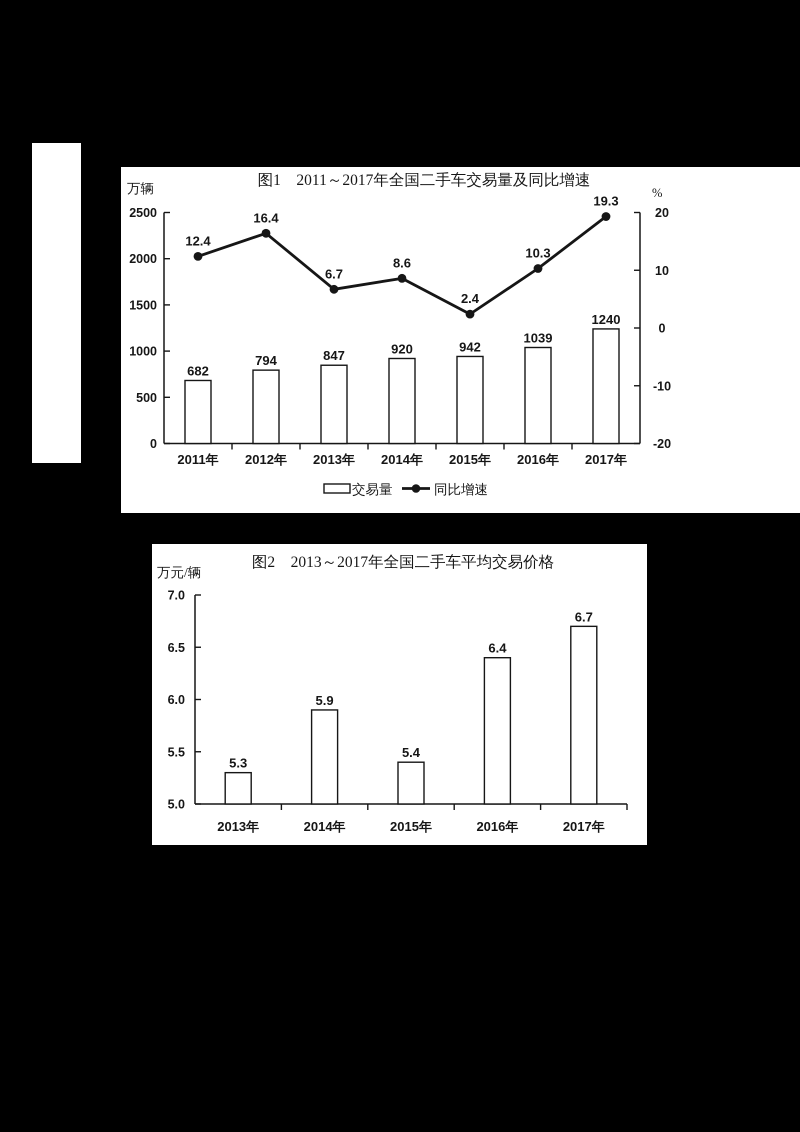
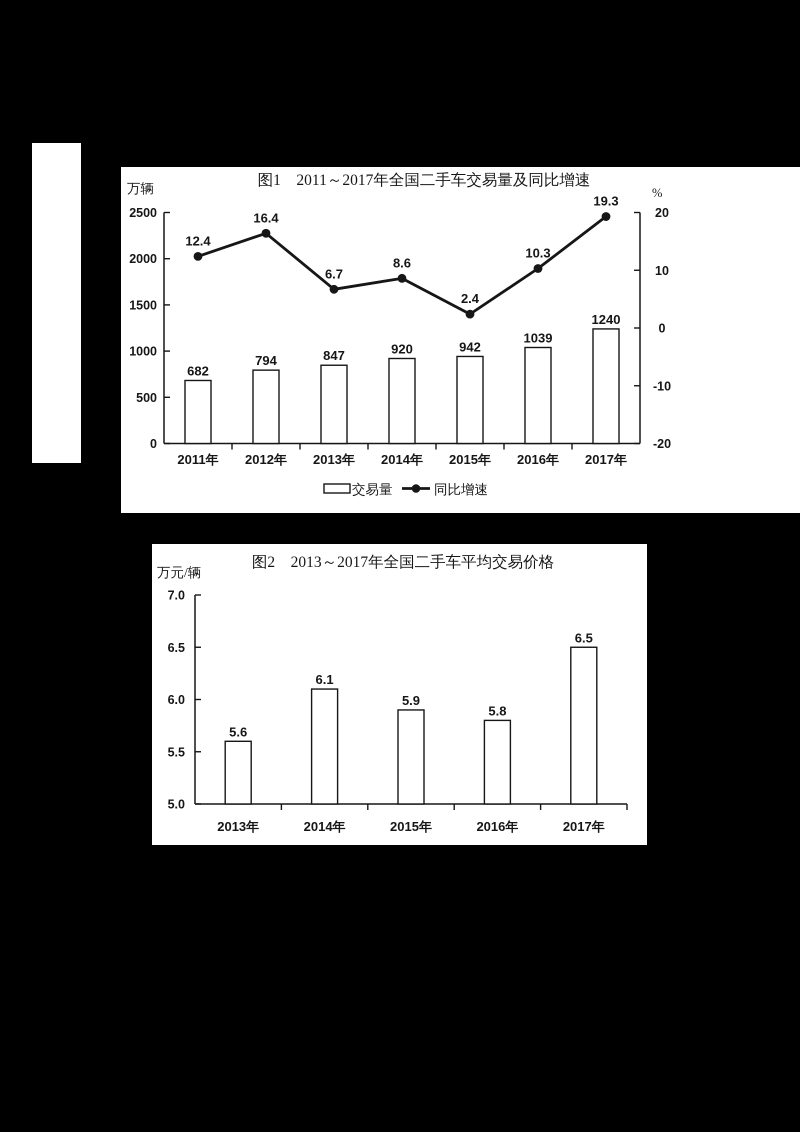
图2 2013～2017年全国二手车平均交易价格/2013年: 5.3 -> 5.6
图2 2013～2017年全国二手车平均交易价格/2014年: 5.9 -> 6.1
图2 2013～2017年全国二手车平均交易价格/2015年: 5.4 -> 5.9
图2 2013～2017年全国二手车平均交易价格/2016年: 6.4 -> 5.8
图2 2013～2017年全国二手车平均交易价格/2017年: 6.7 -> 6.5
